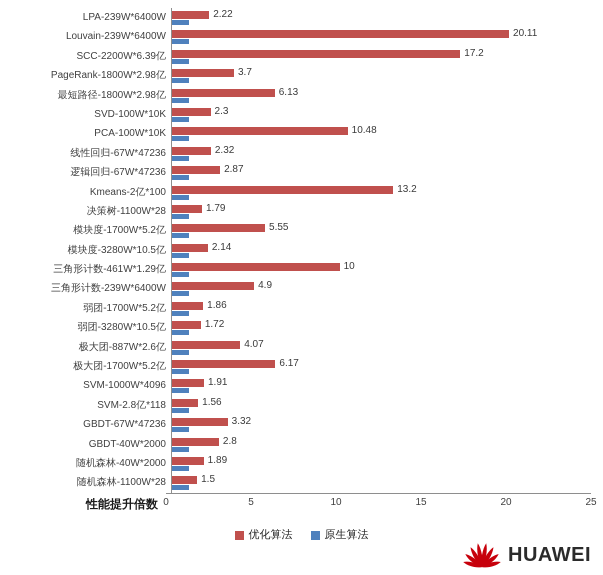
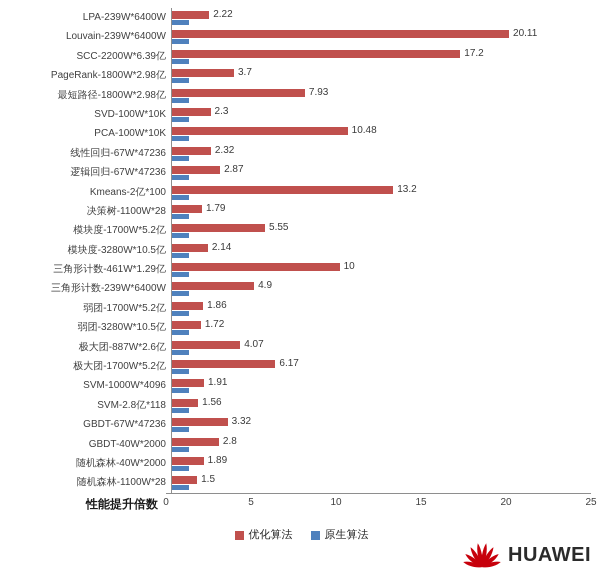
优化算法/最短路径-1800W*2.98亿: 6.13 -> 7.93
